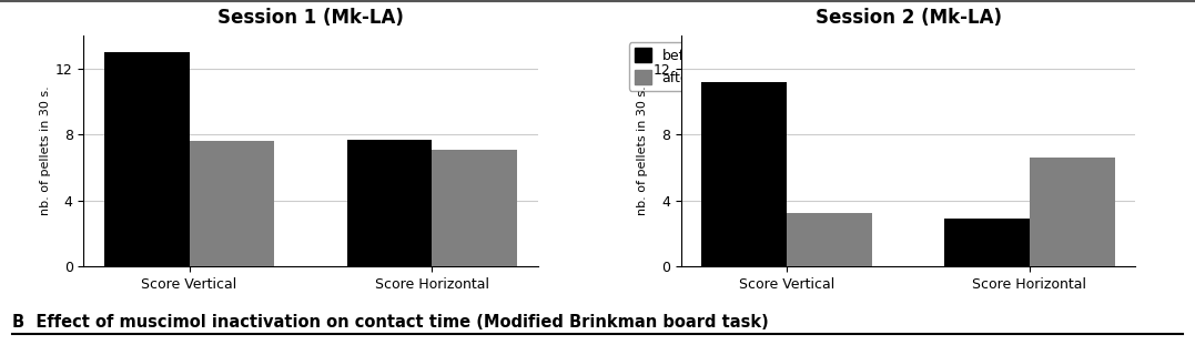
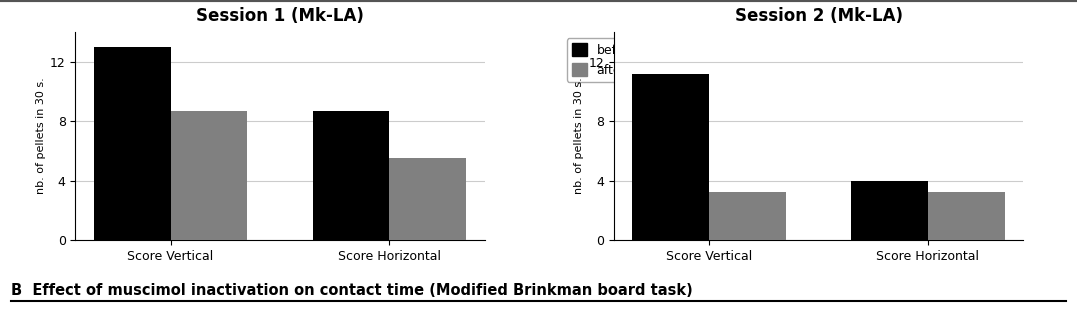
Session 1 (Mk-LA)/after/Score Vertical: 7.6 -> 8.7
Session 1 (Mk-LA)/before/Score Horizontal: 7.7 -> 8.7
Session 1 (Mk-LA)/after/Score Horizontal: 7.1 -> 5.5
Session 2 (Mk-LA)/before/Score Horizontal: 2.9 -> 4.0
Session 2 (Mk-LA)/after/Score Horizontal: 6.6 -> 3.2
